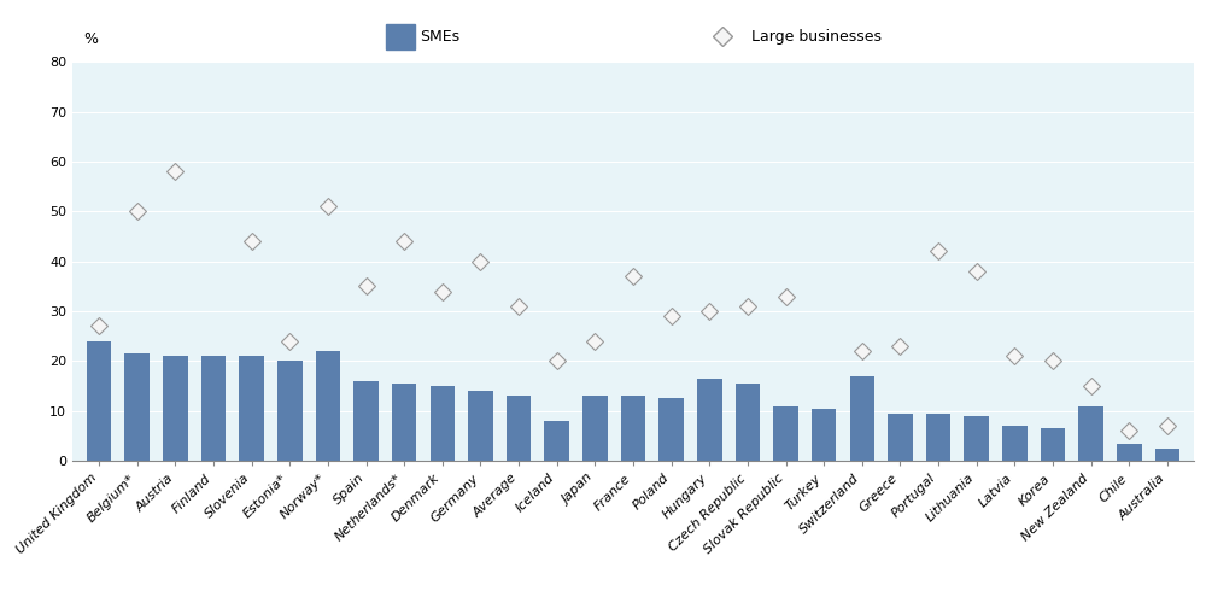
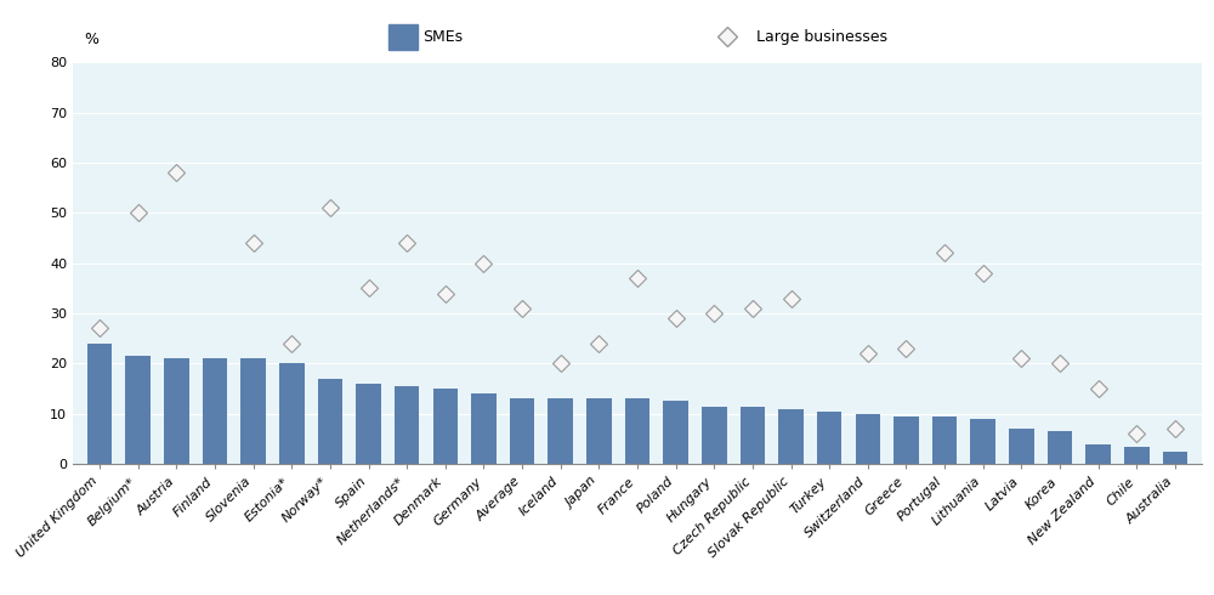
Norway*: 22.0 -> 17.0
Iceland: 8.0 -> 13.0
Hungary: 16.5 -> 11.5
Czech Republic: 15.5 -> 11.5
Switzerland: 17.0 -> 10.0
New Zealand: 11.0 -> 4.0
